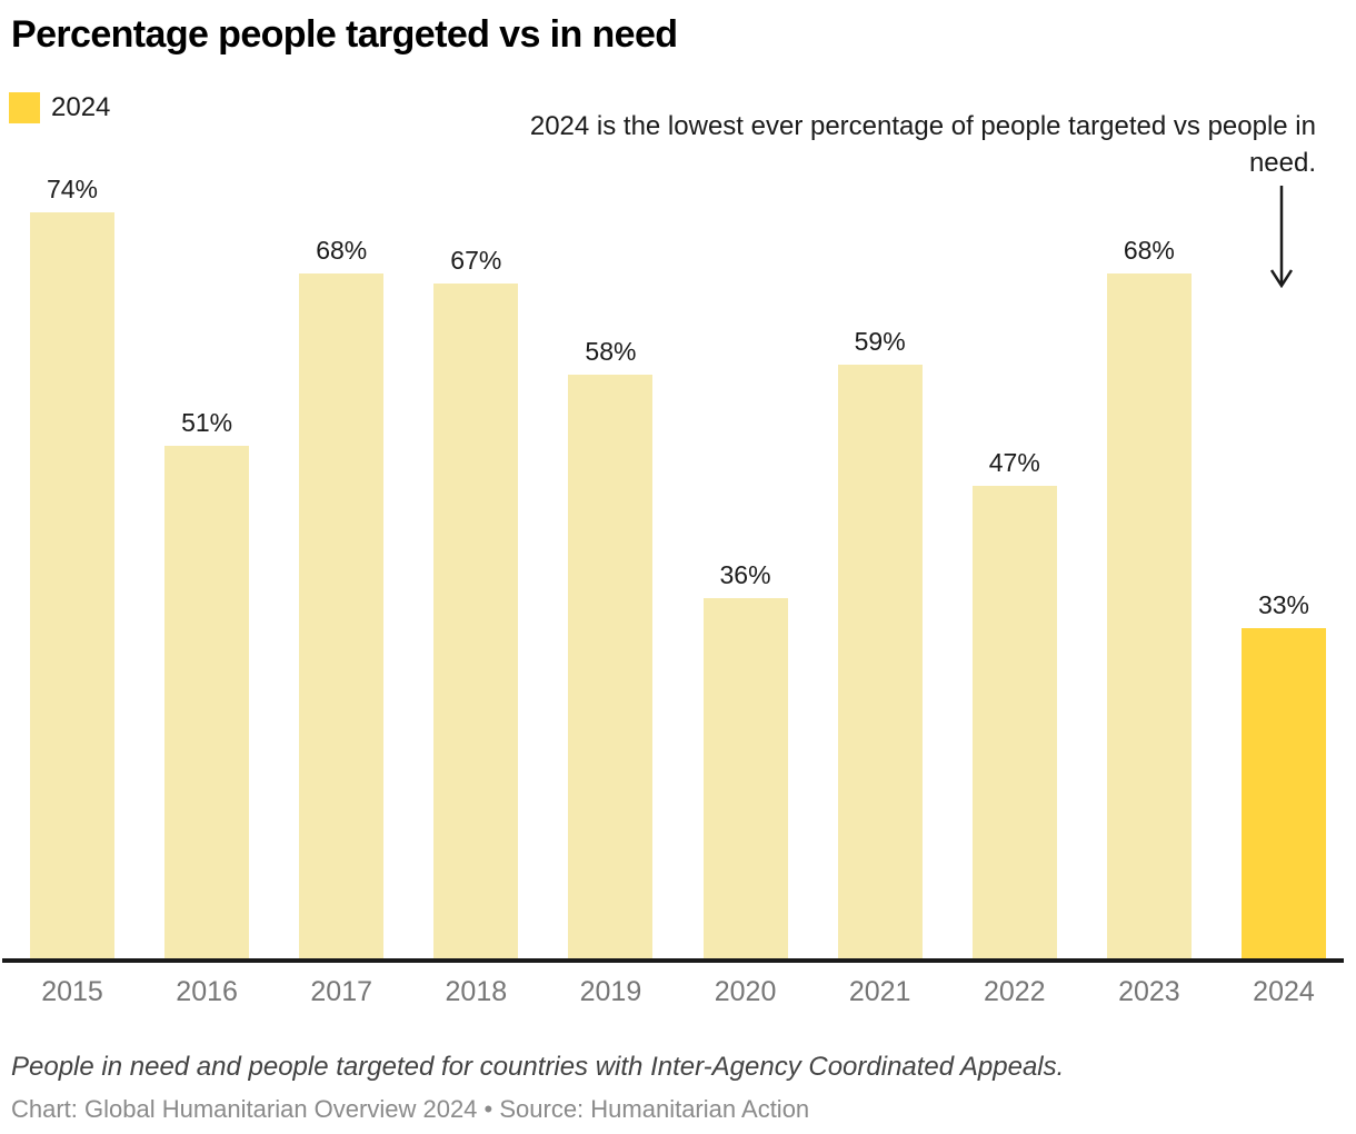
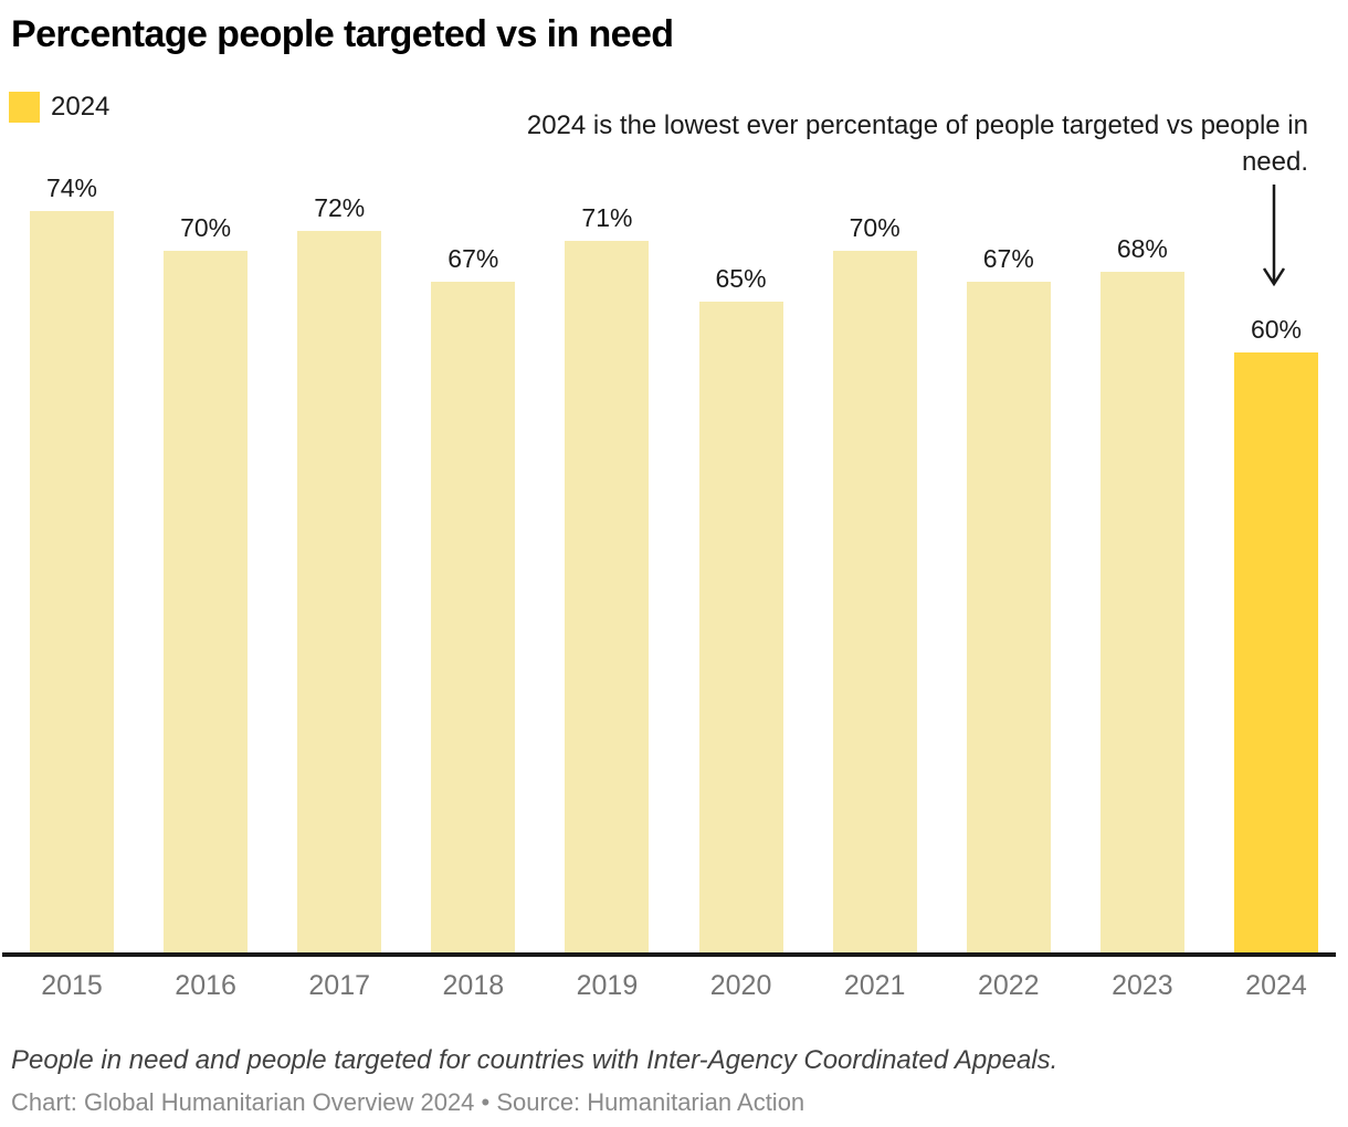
2016: 51% -> 70%
2017: 68% -> 72%
2019: 58% -> 71%
2020: 36% -> 65%
2021: 59% -> 70%
2022: 47% -> 67%
2024: 33% -> 60%
